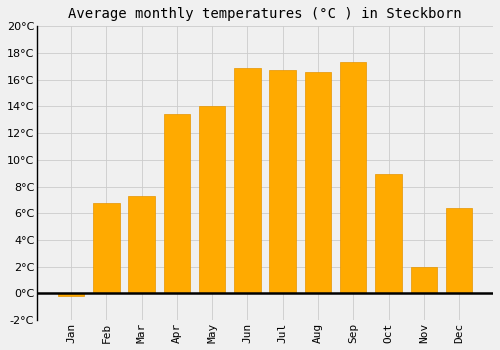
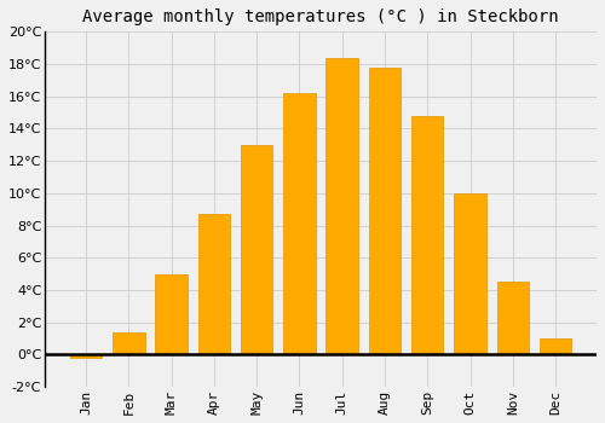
Feb: 6.8°C -> 1.4°C
Mar: 7.3°C -> 5.0°C
Apr: 13.4°C -> 8.7°C
May: 14.0°C -> 13.0°C
Jun: 16.9°C -> 16.2°C
Jul: 16.7°C -> 18.4°C
Aug: 16.6°C -> 17.8°C
Sep: 17.3°C -> 14.8°C
Oct: 8.9°C -> 10.0°C
Nov: 2.0°C -> 4.5°C
Dec: 6.4°C -> 1.0°C
